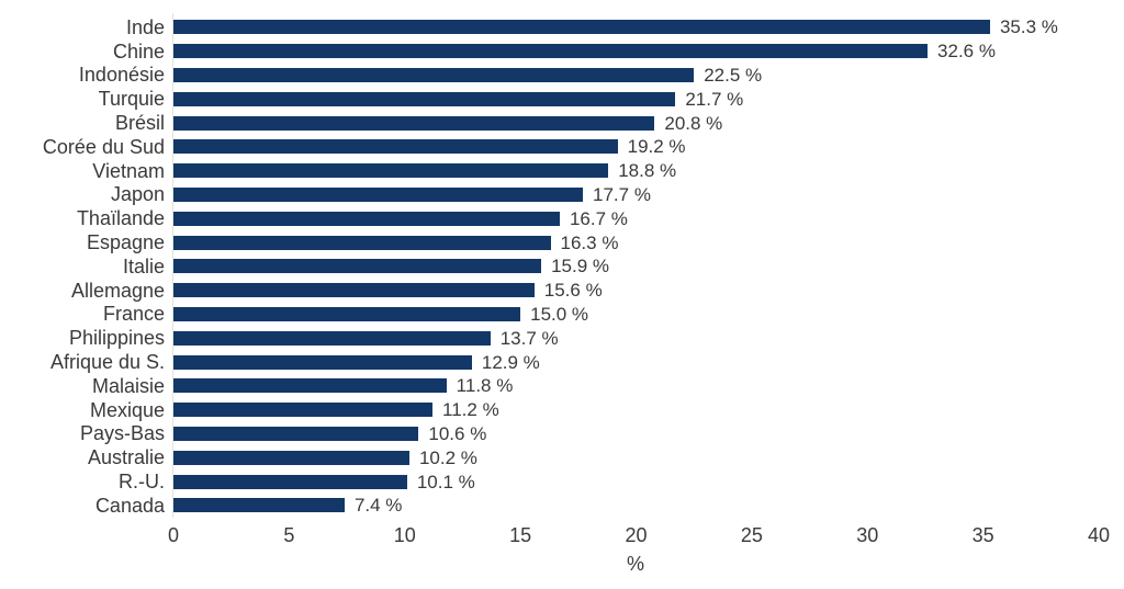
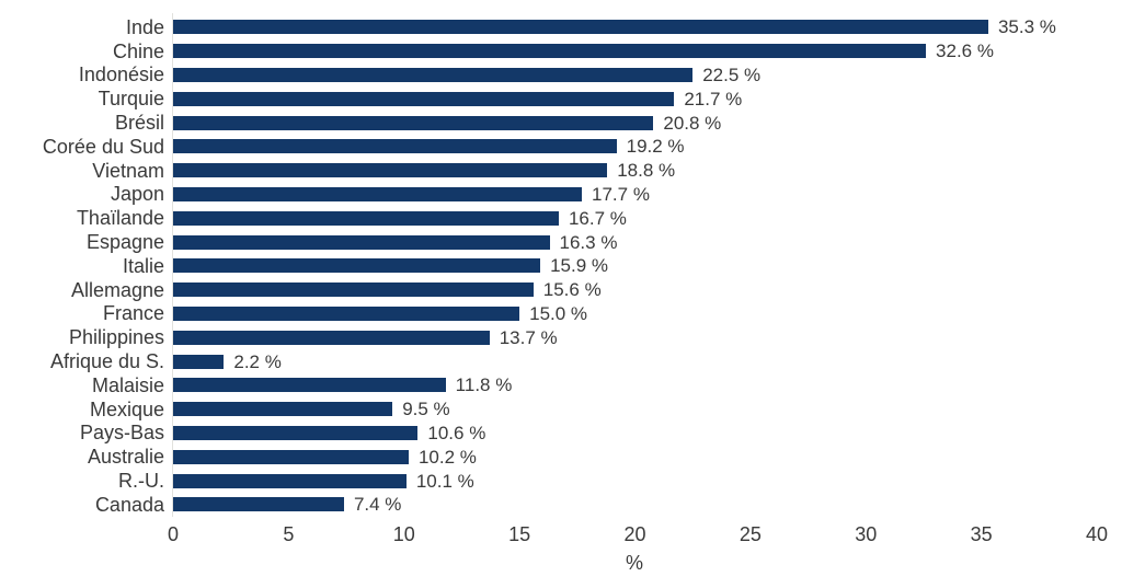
Afrique du S.: 12.9 -> 2.2
Mexique: 11.2 -> 9.5
